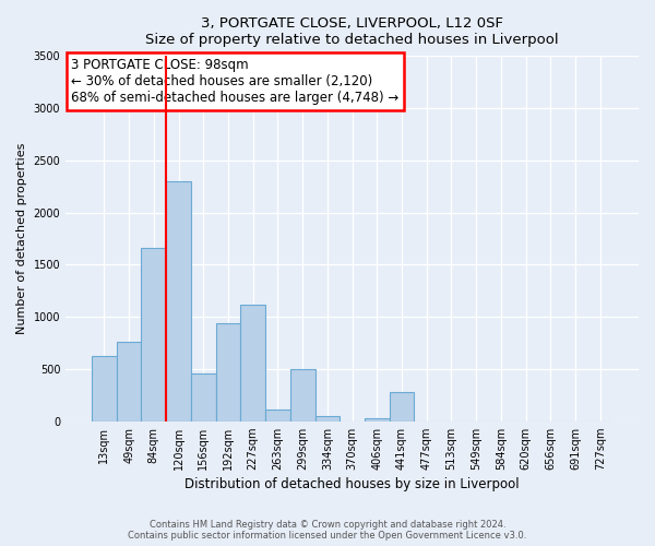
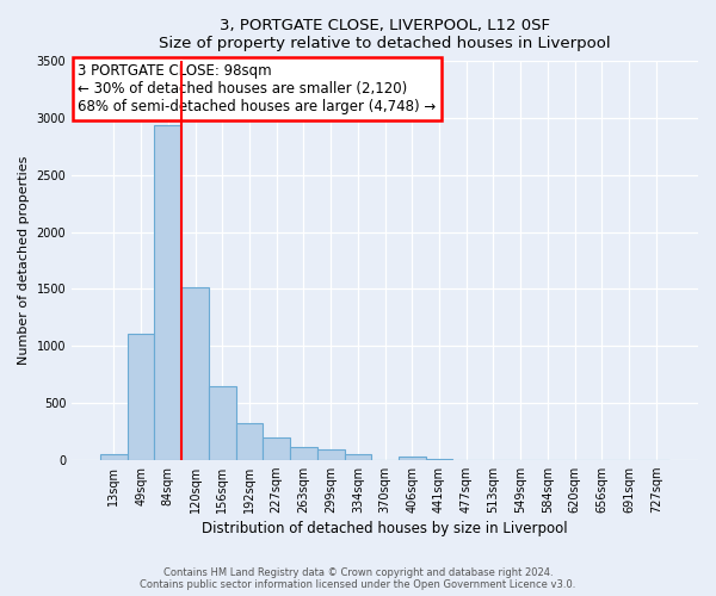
13sqm: 620 -> 40
49sqm: 760 -> 1110
84sqm: 1660 -> 2940
120sqm: 2300 -> 1510
156sqm: 460 -> 650
192sqm: 940 -> 320
227sqm: 1120 -> 200
299sqm: 500 -> 90
441sqm: 280 -> 10
